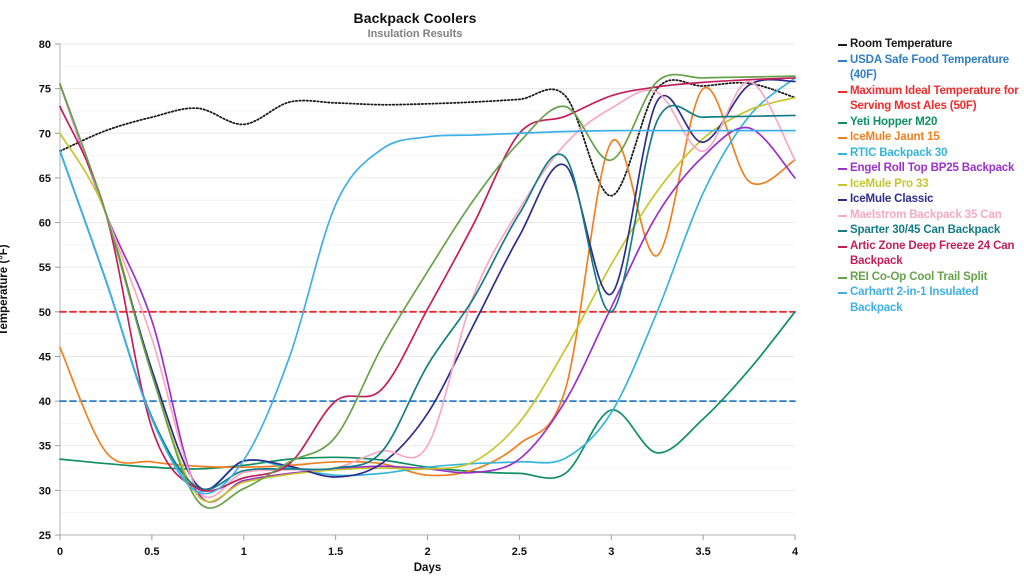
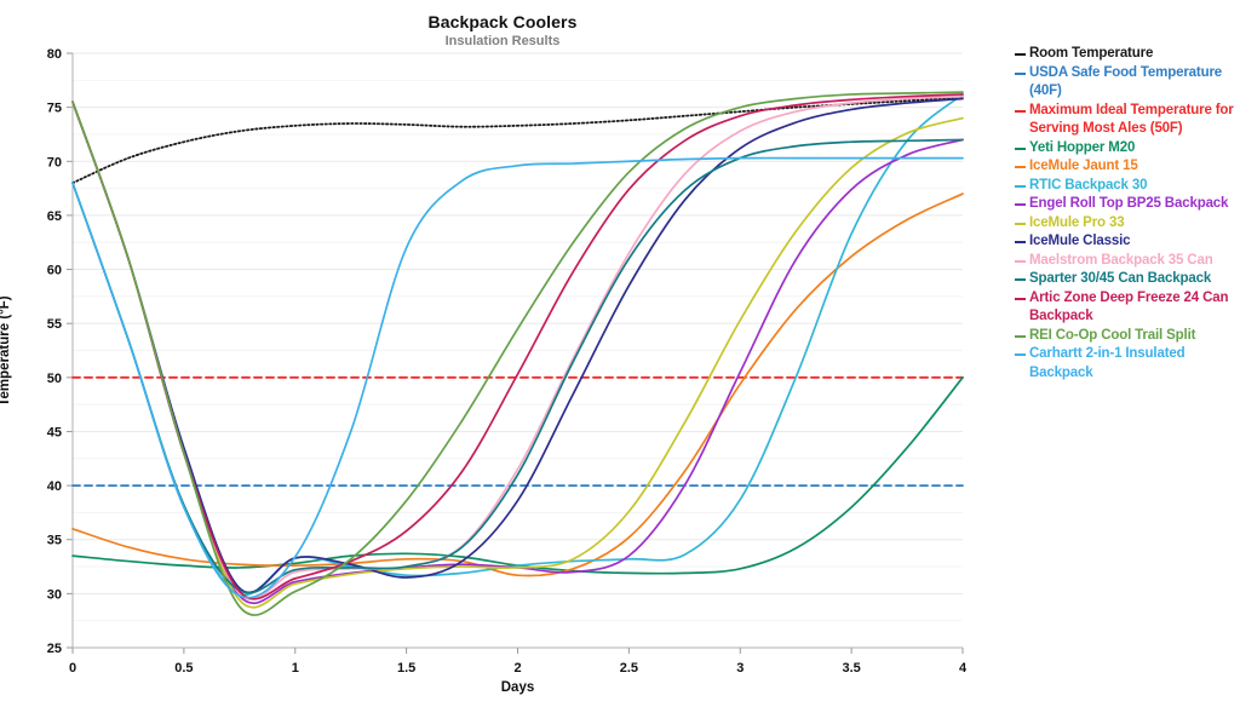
IceMule Jaunt 15/0: 46 -> 36
IceMule Pro 33/0: 70 -> 76
Artic Zone Deep Freeze 24 Can Backpack/0: 73 -> 76
Engel Roll Top BP25 Backpack/0.5: 49 -> 43
Maelstrom Backpack 35 Can/0.5: 47 -> 43
Artic Zone Deep Freeze 24 Can Backpack/0.5: 37 -> 43
Room Temperature/1: 71 -> 73
Artic Zone Deep Freeze 24 Can Backpack/1.5: 40 -> 36
REI Co-Op Cool Trail Split/1.5: 36 -> 39
Maelstrom Backpack 35 Can/2: 35 -> 42
Sparter 30/45 Can Backpack/2: 44 -> 41
Artic Zone Deep Freeze 24 Can Backpack/2.5: 70 -> 67
Room Temperature/3: 63 -> 75
Yeti Hopper M20/3: 39 -> 32
IceMule Jaunt 15/3: 69 -> 49
IceMule Classic/3: 52 -> 71
Sparter 30/45 Can Backpack/3: 50 -> 70
REI Co-Op Cool Trail Split/3: 67 -> 75
IceMule Jaunt 15/3.5: 75 -> 61
IceMule Classic/3.5: 69 -> 75
Maelstrom Backpack 35 Can/3.5: 68 -> 75
Room Temperature/4: 74 -> 76
Engel Roll Top BP25 Backpack/4: 65 -> 72
Maelstrom Backpack 35 Can/4: 67 -> 76
